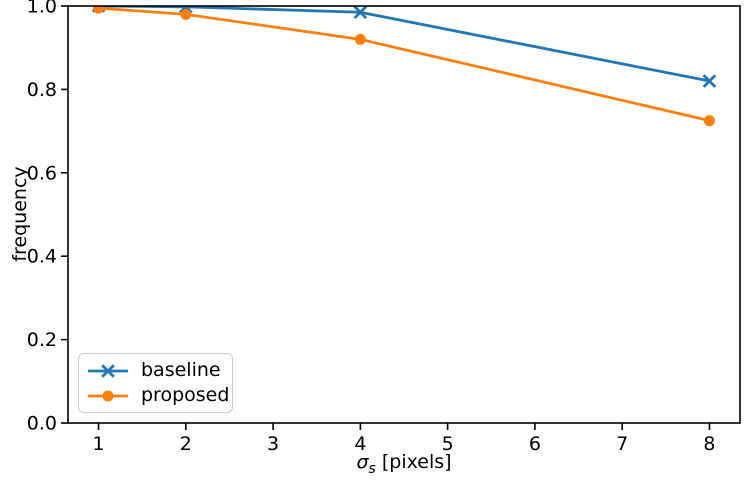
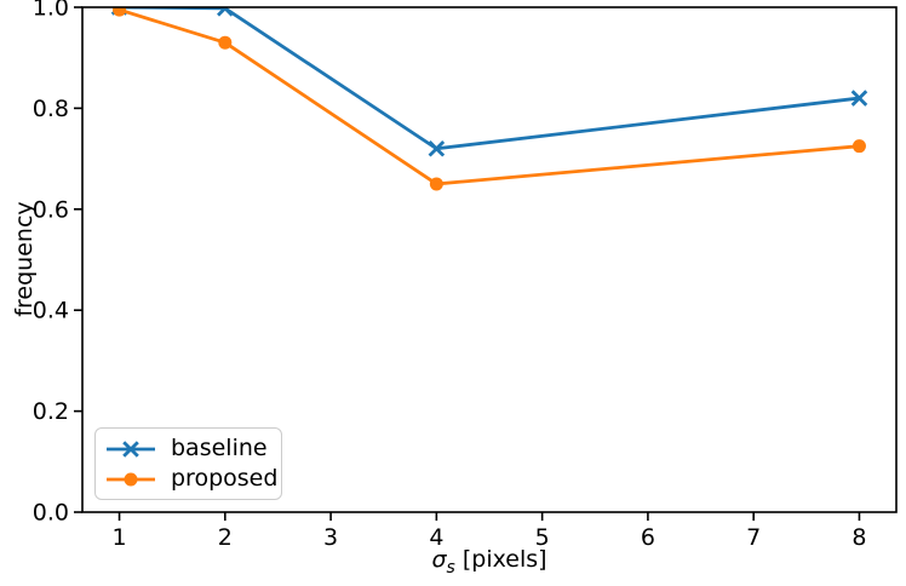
proposed/2: 0.98 -> 0.93
baseline/4: 0.98 -> 0.72
proposed/4: 0.92 -> 0.65
